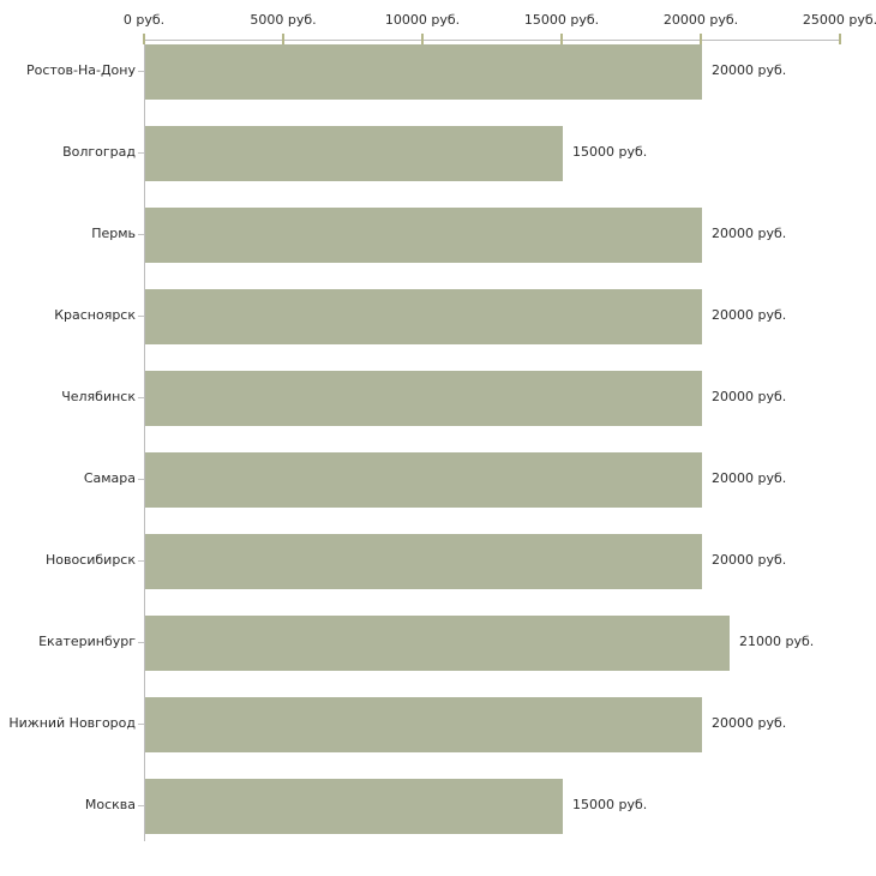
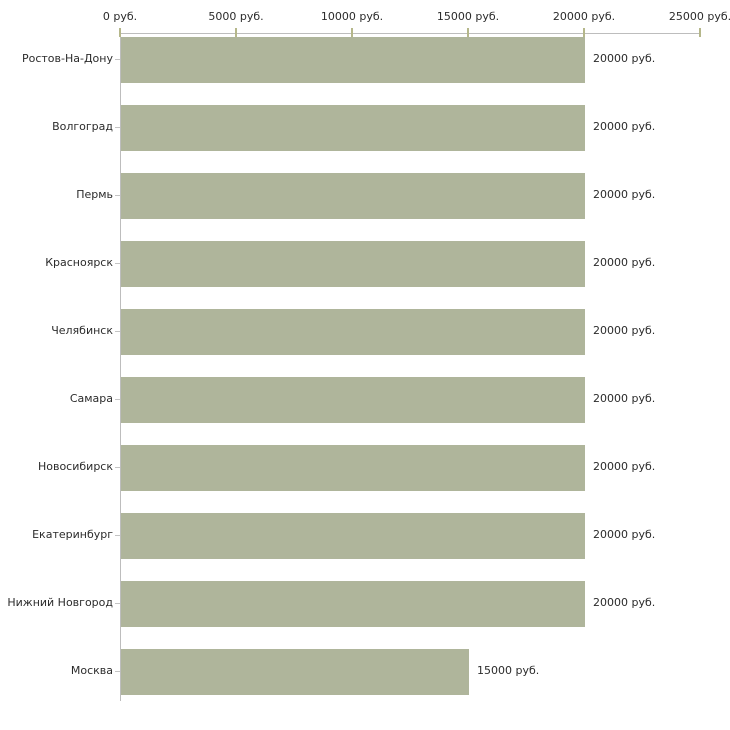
Волгоград: 15000 -> 20000
Екатеринбург: 21000 -> 20000
